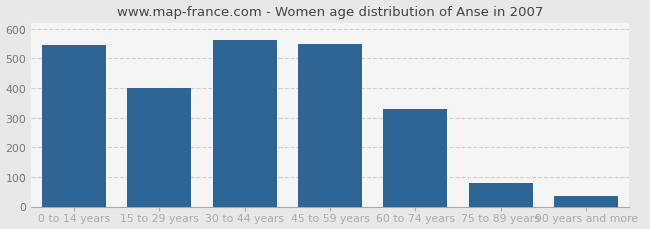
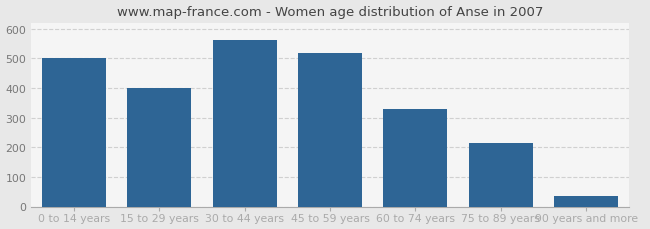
0 to 14 years: 545 -> 502
45 to 59 years: 550 -> 520
75 to 89 years: 80 -> 214
